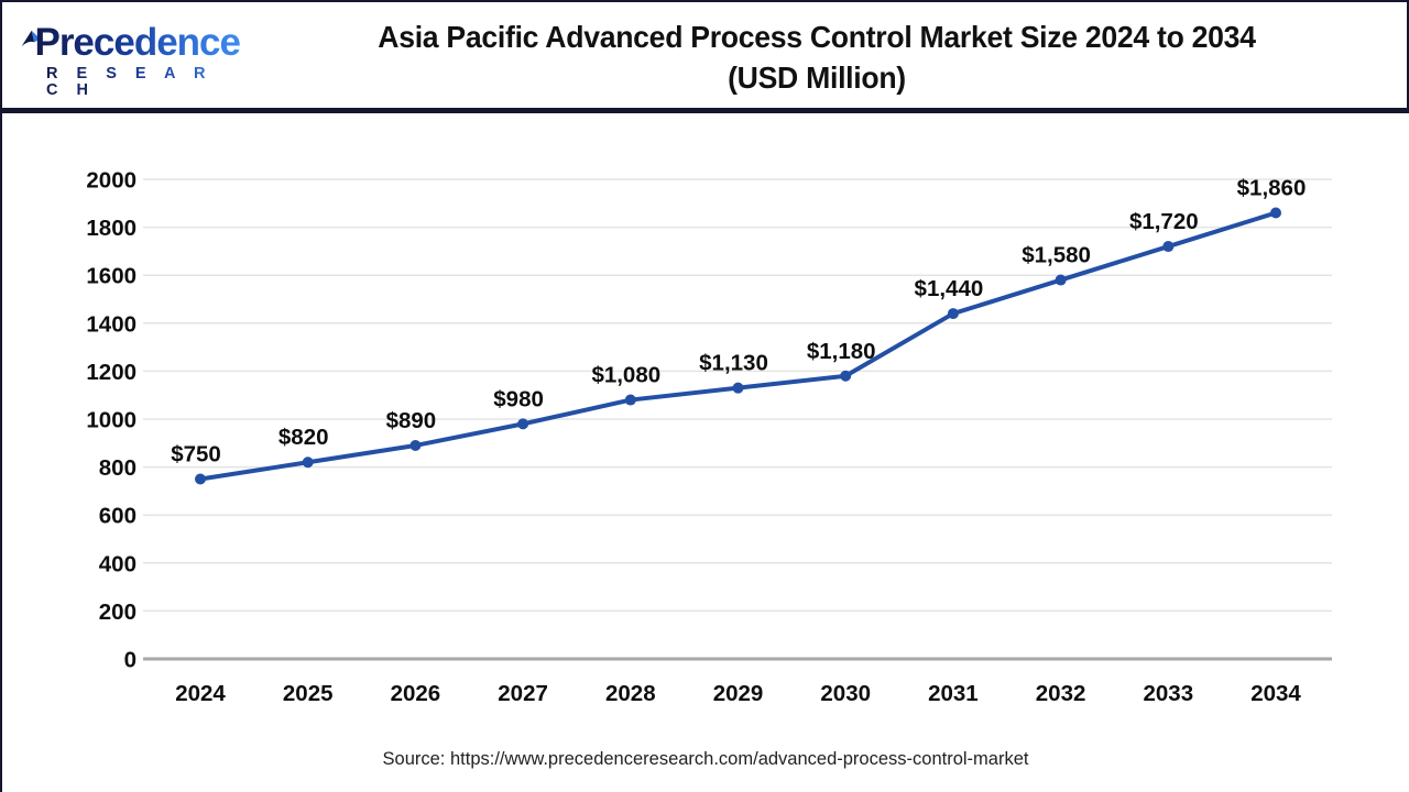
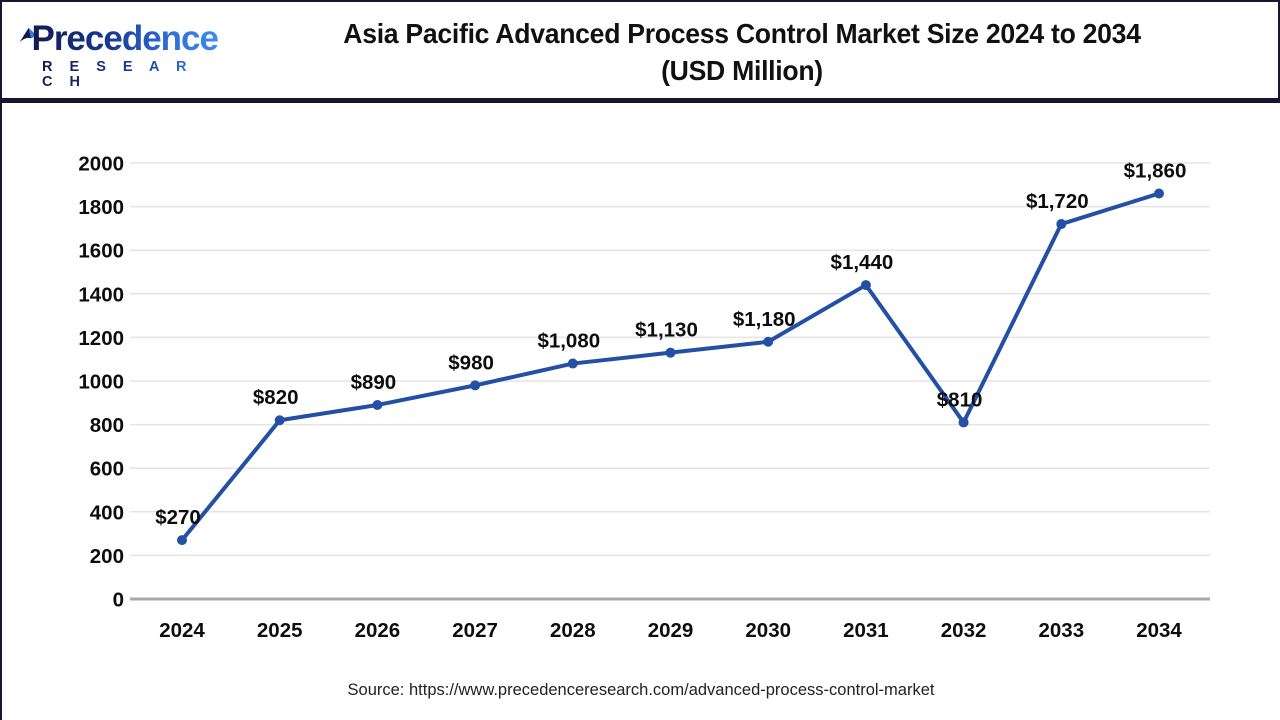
2024: $750 -> $270
2032: $1,580 -> $810
